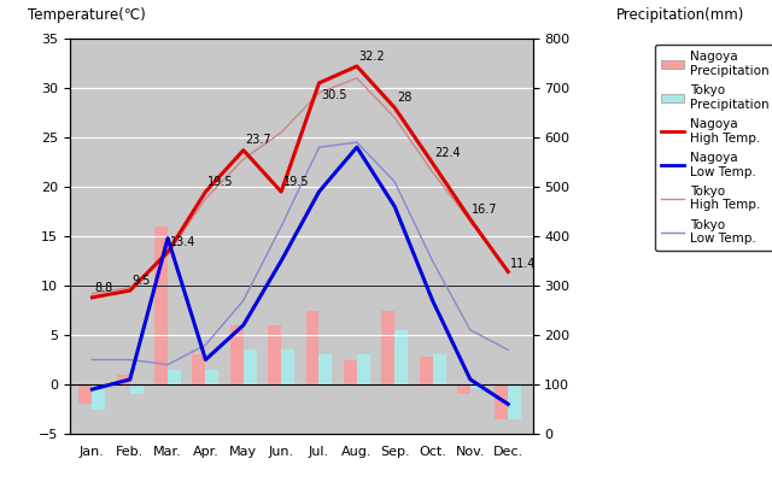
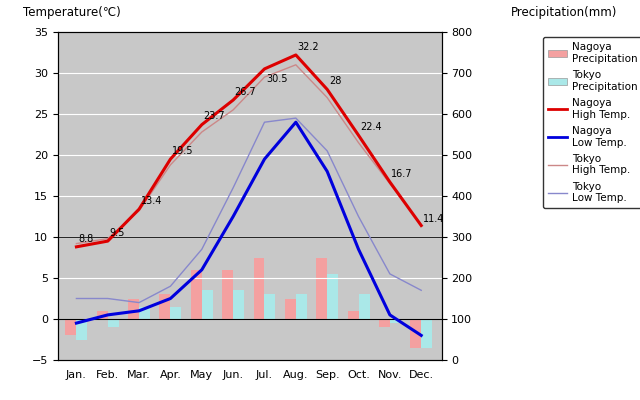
Nagoya Precipitation/Mar.: 16.0 -> 2.5
Nagoya Low Temp./Mar.: 14.8 -> 1.0
Nagoya High Temp./Jun.: 19.5 -> 26.7
Nagoya Precipitation/Oct.: 2.8 -> 1.0
